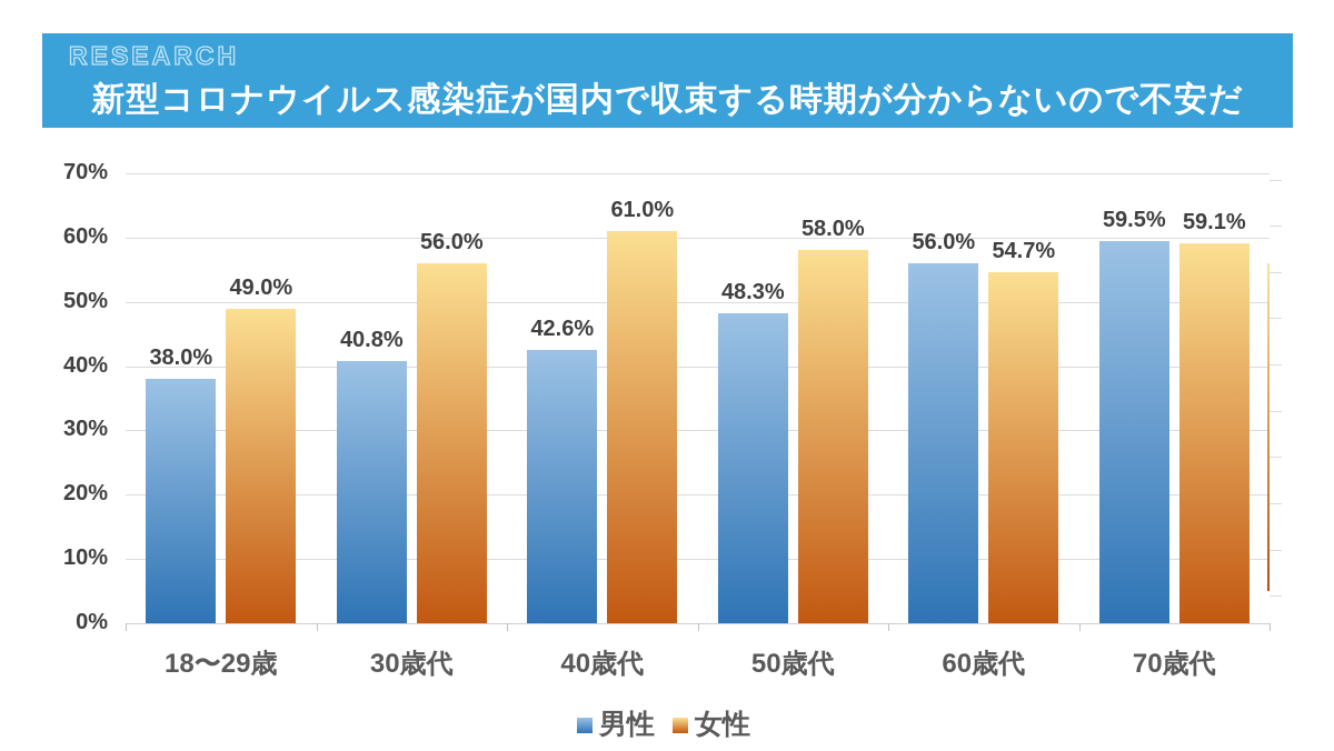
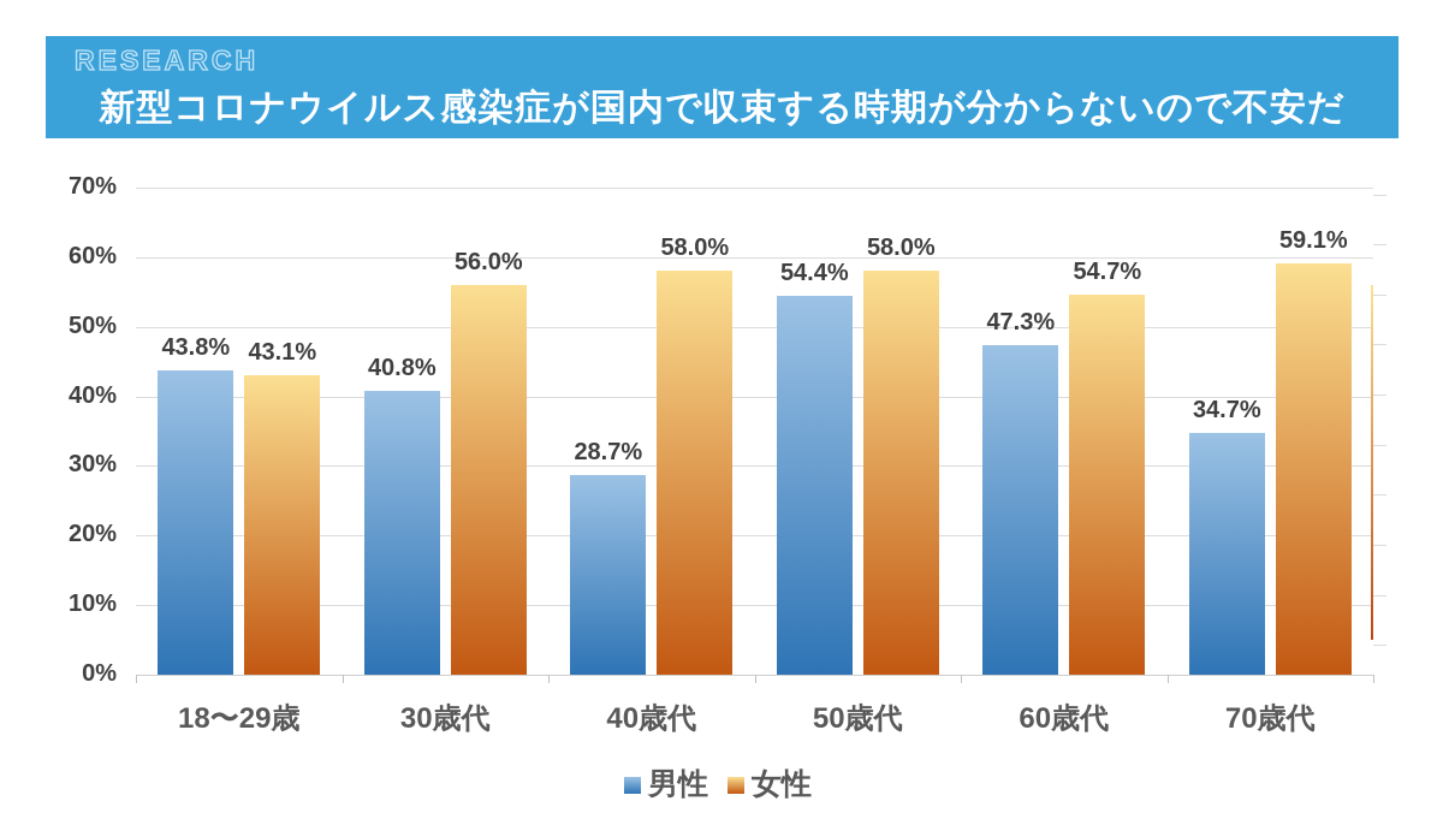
男性/18〜29歳: 38.0% -> 43.8%
女性/18〜29歳: 49.0% -> 43.1%
男性/40歳代: 42.6% -> 28.7%
女性/40歳代: 61.0% -> 58.0%
男性/50歳代: 48.3% -> 54.4%
男性/60歳代: 56.0% -> 47.3%
男性/70歳代: 59.5% -> 34.7%
